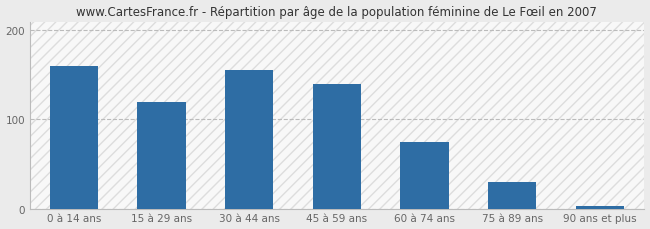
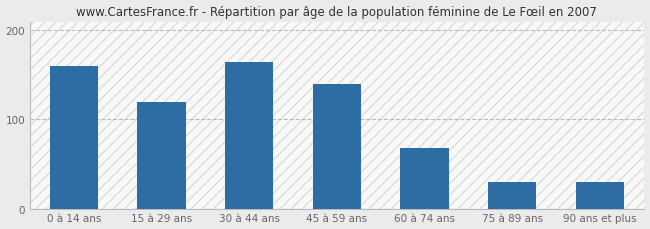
30 à 44 ans: 155 -> 164
60 à 74 ans: 75 -> 68
90 ans et plus: 3 -> 30
